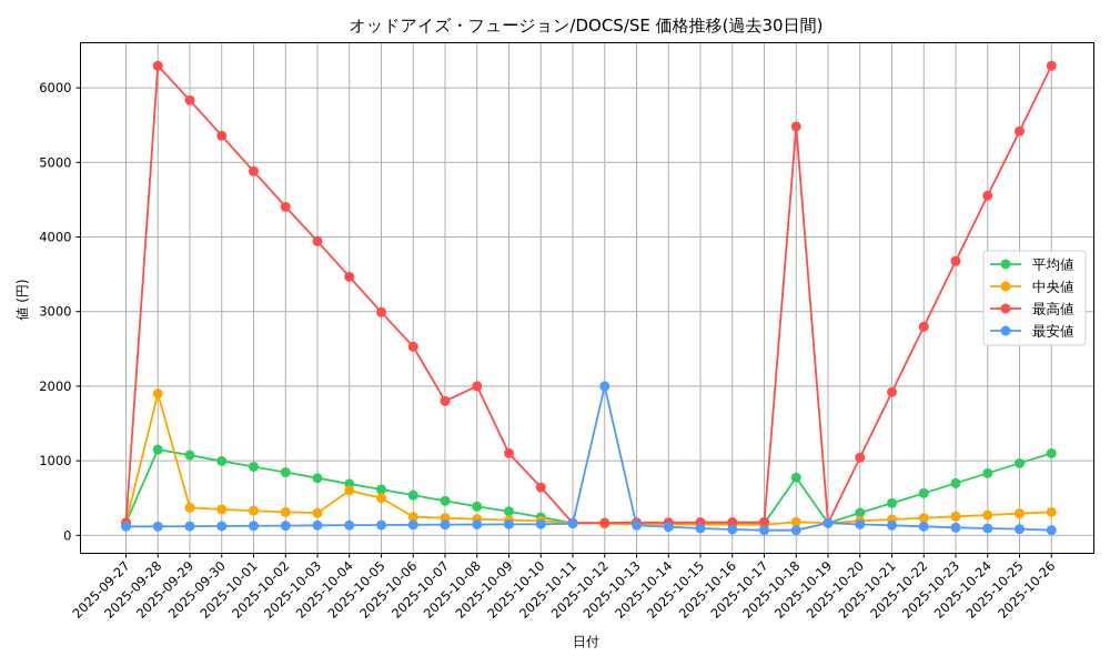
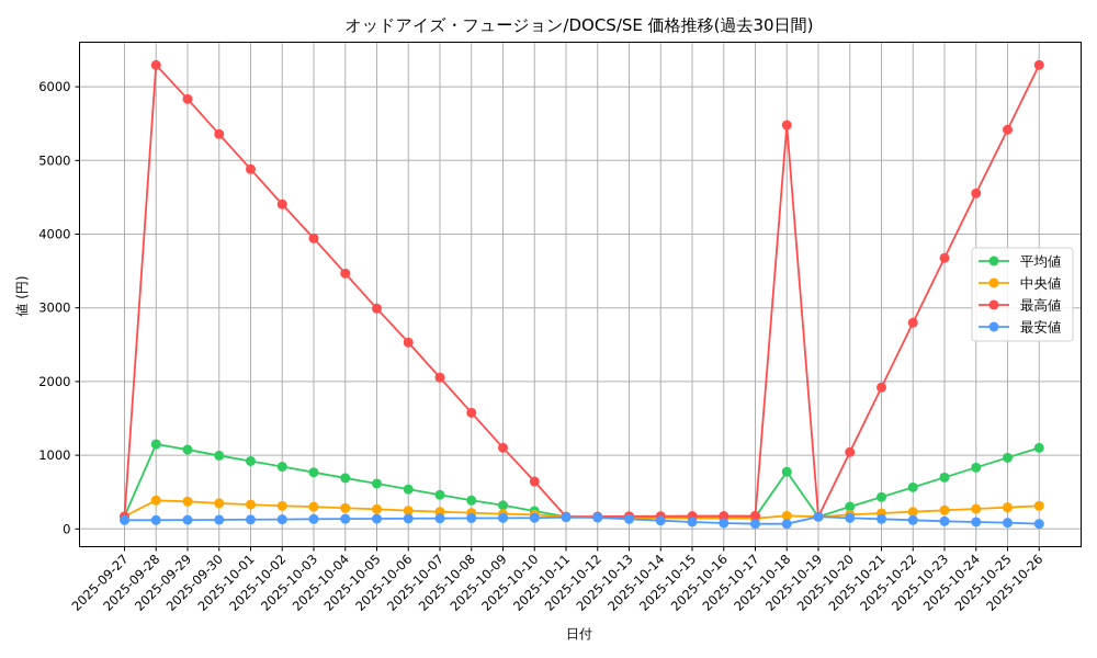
中央値/2025-09-28: 1900 -> 400
中央値/2025-10-04: 600 -> 300
中央値/2025-10-05: 500 -> 300
最高値/2025-10-07: 1800 -> 2100
最高値/2025-10-08: 2000 -> 1600
最安値/2025-10-12: 2000 -> 200
